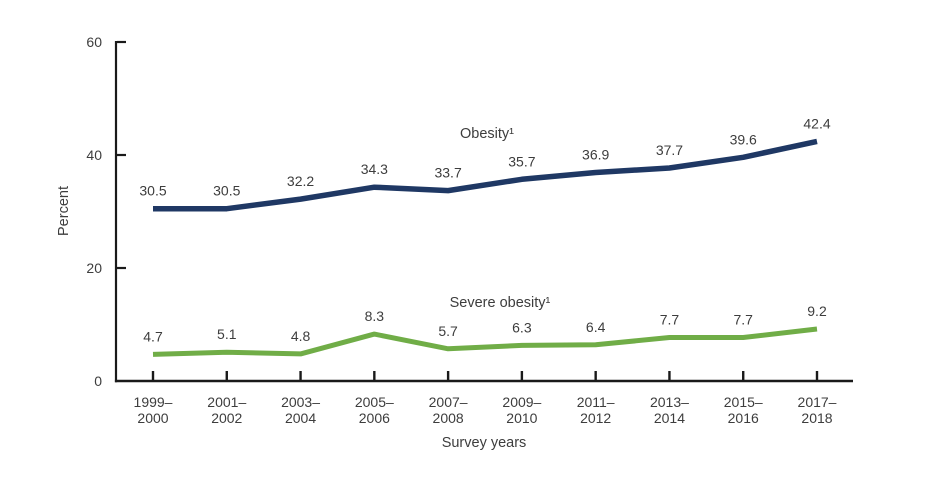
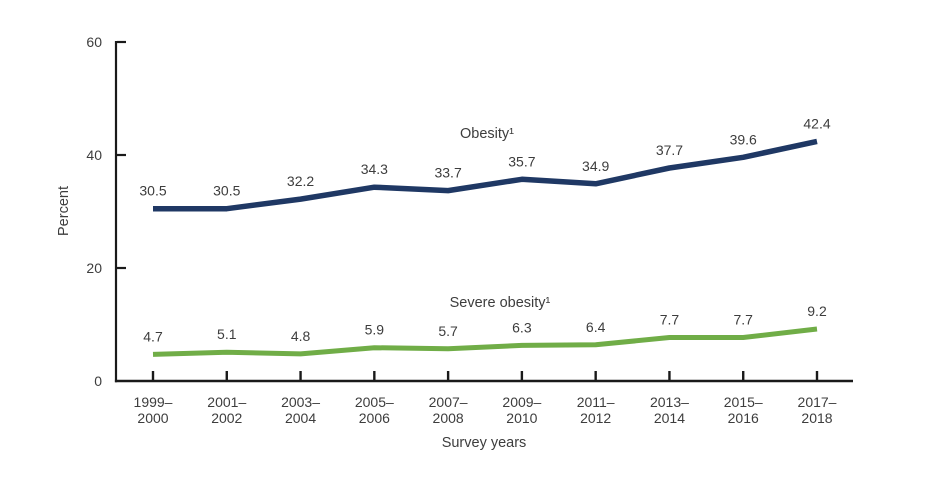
Severe obesity¹/2005–2006: 8.3 -> 5.9
Obesity¹/2011–2012: 36.9 -> 34.9
